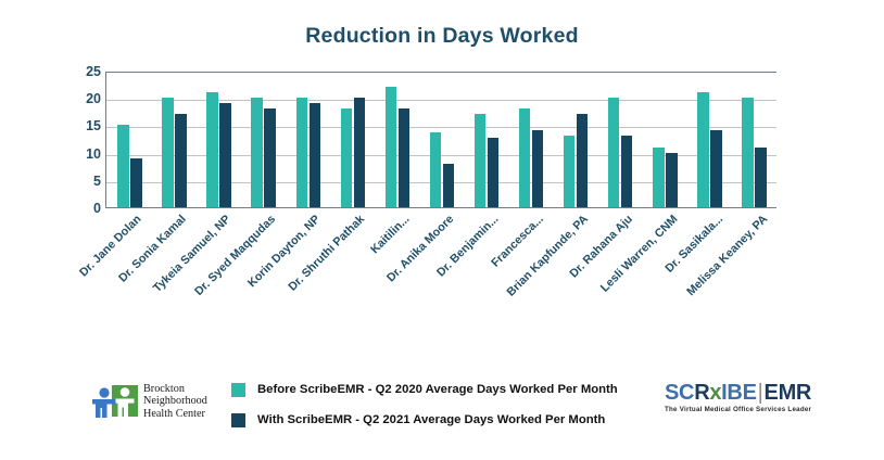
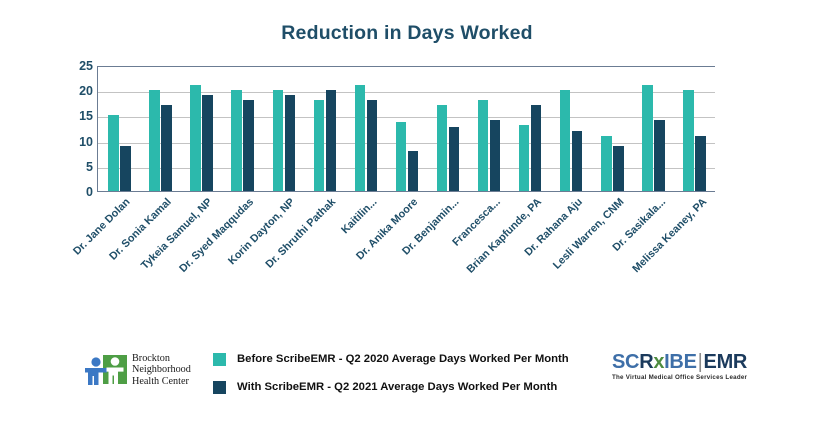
Before ScribeEMR - Q2 2020 Average Days Worked Per Month/Kaitilin...: 22 -> 21
With ScribeEMR - Q2 2021 Average Days Worked Per Month/Dr. Rahana Aju: 13 -> 12
With ScribeEMR - Q2 2021 Average Days Worked Per Month/Lesli Warren, CNM: 10 -> 9
